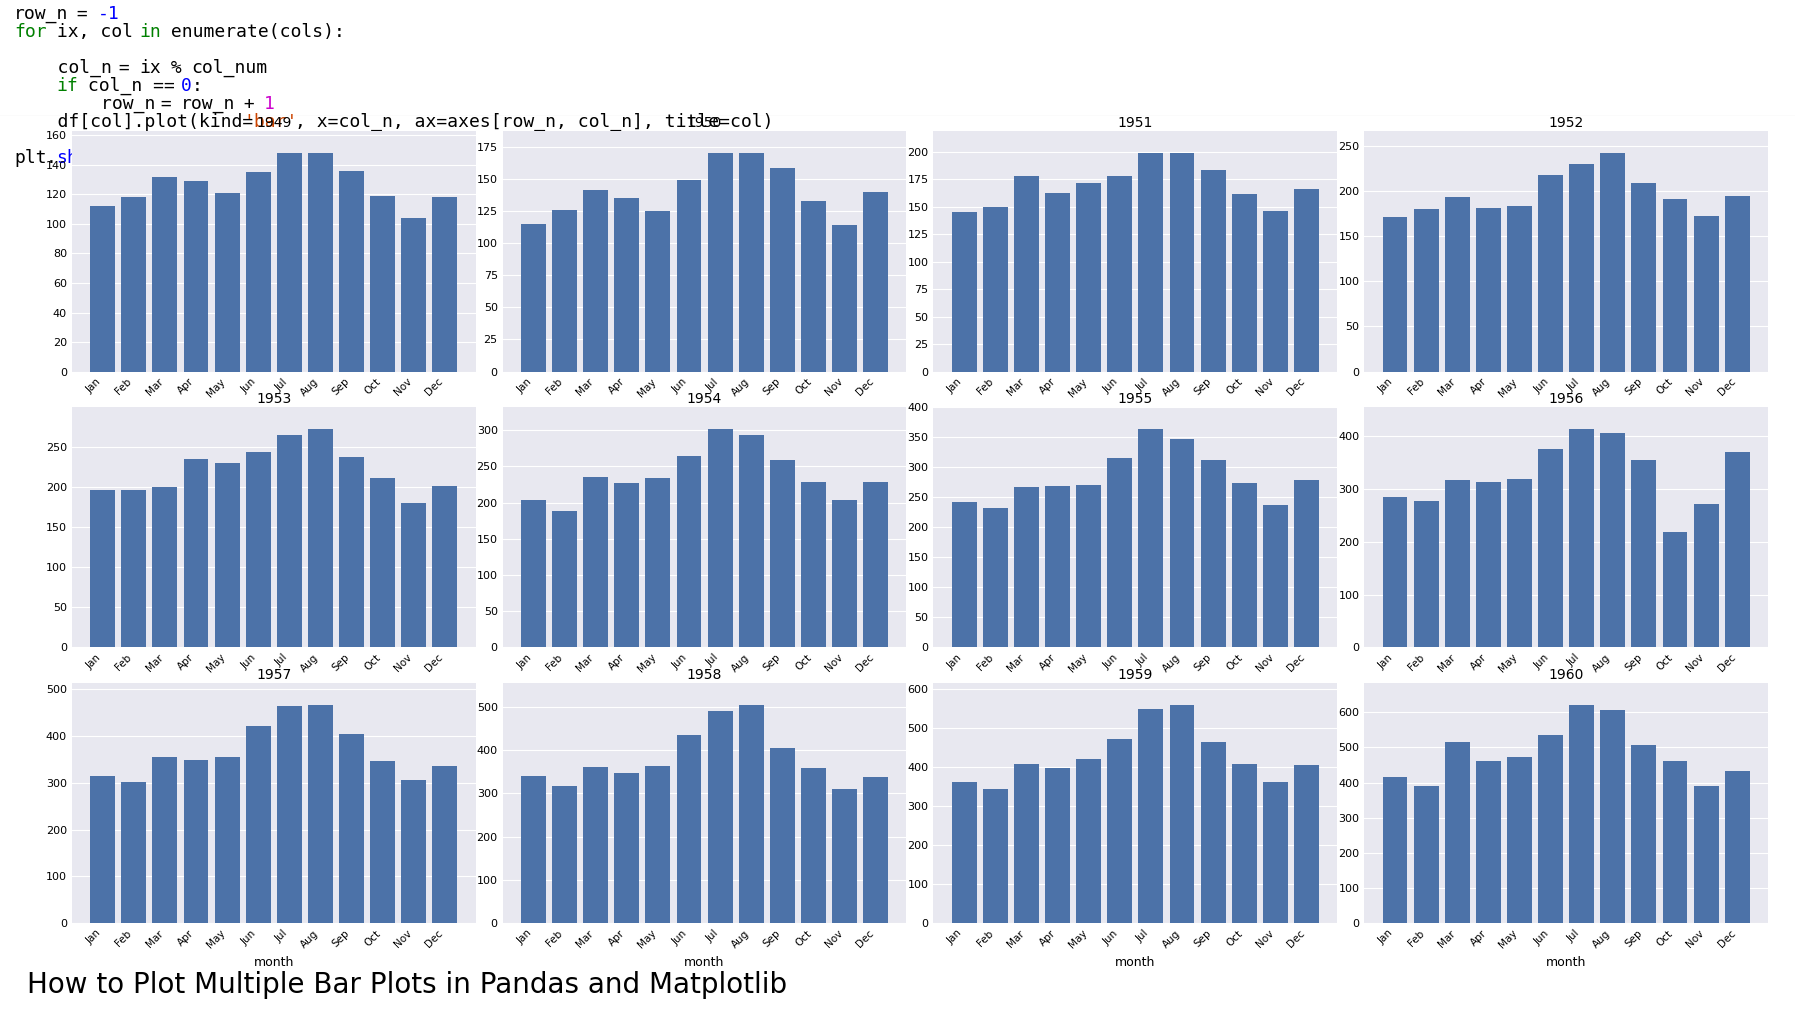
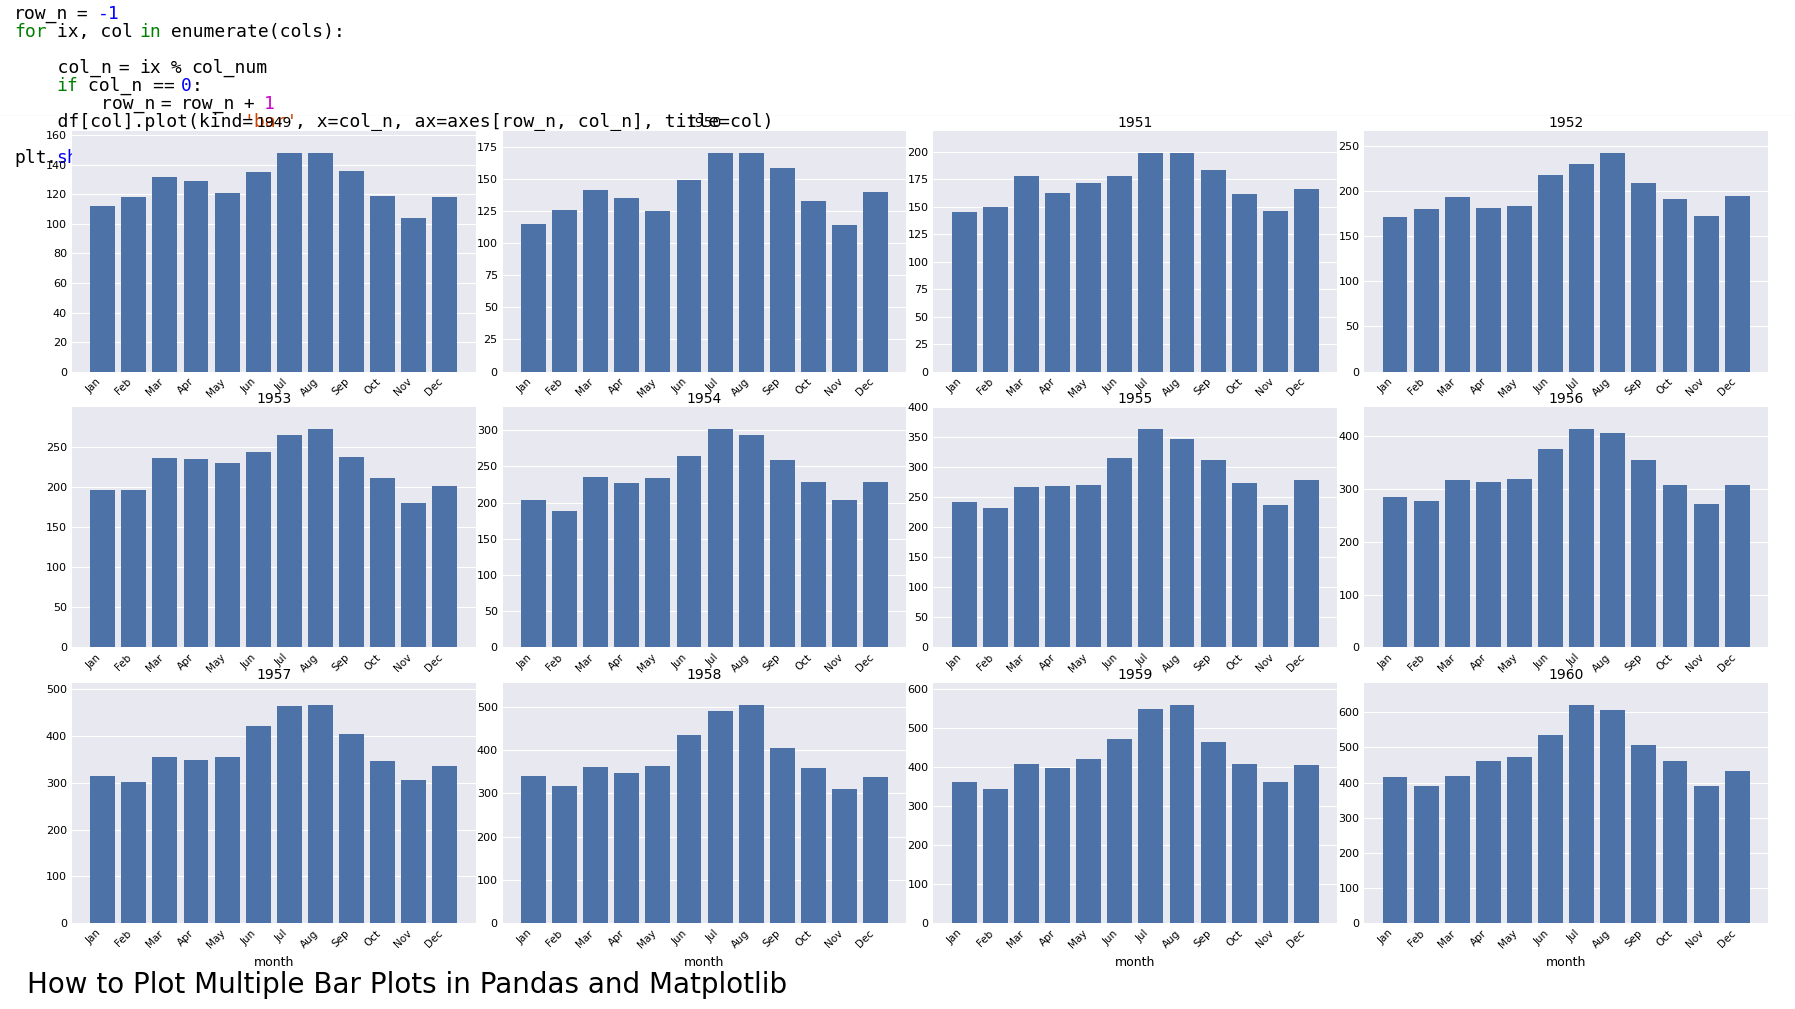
1953/Mar: 200 -> 236
1956/Oct: 218 -> 306
1956/Dec: 370 -> 306
1960/Mar: 515 -> 419
